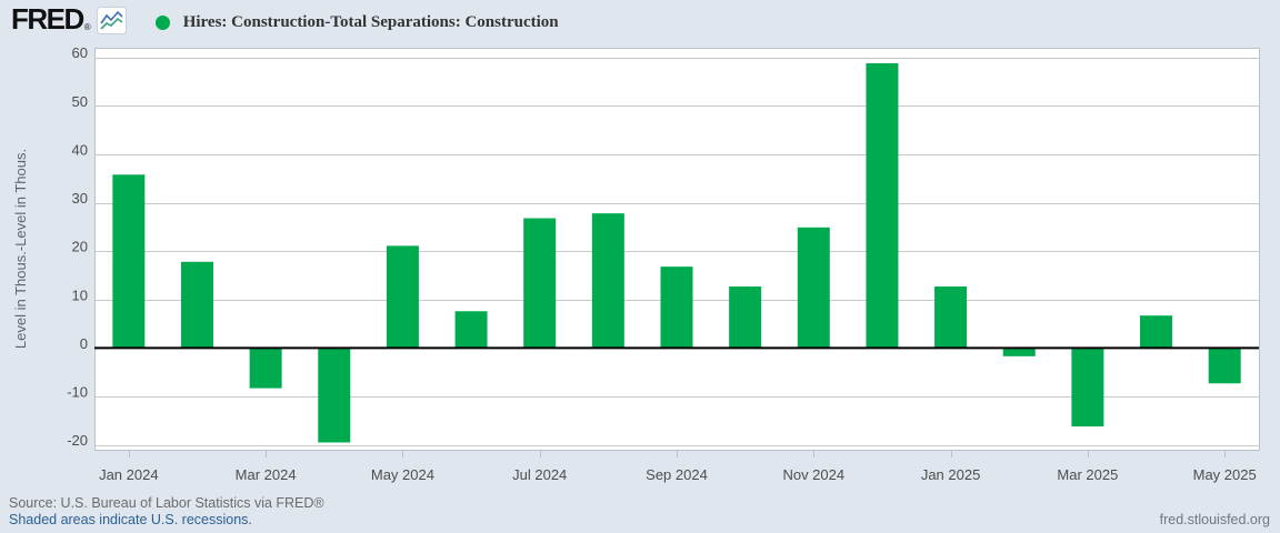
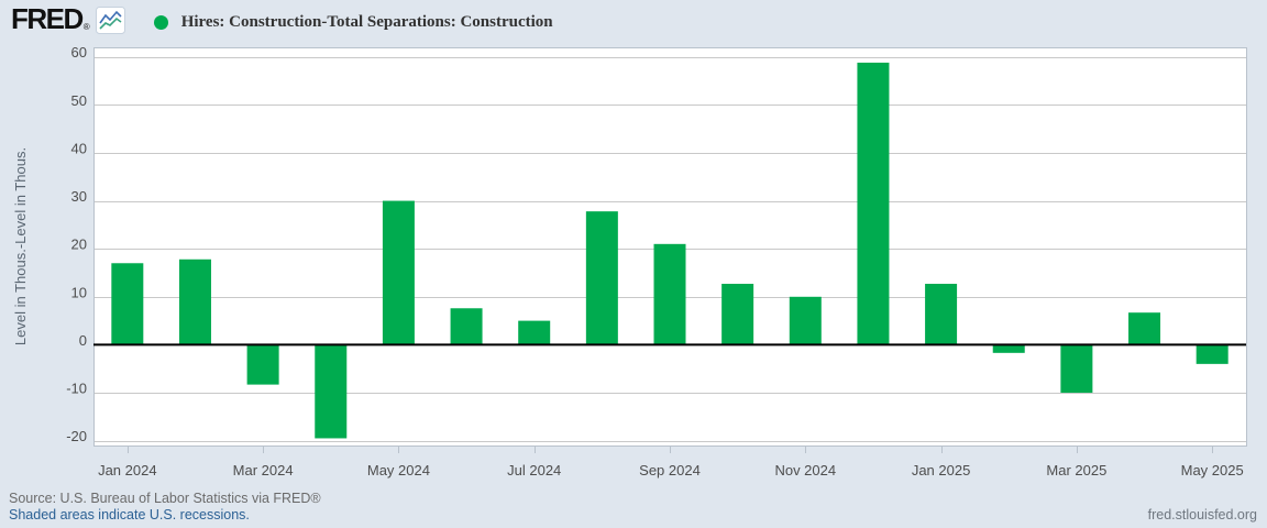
Jan 2024: 36 -> 17
May 2024: 21 -> 30
Jul 2024: 27 -> 5
Sep 2024: 17 -> 21
Nov 2024: 25 -> 10
Mar 2025: -16 -> -10
May 2025: -7 -> -4
